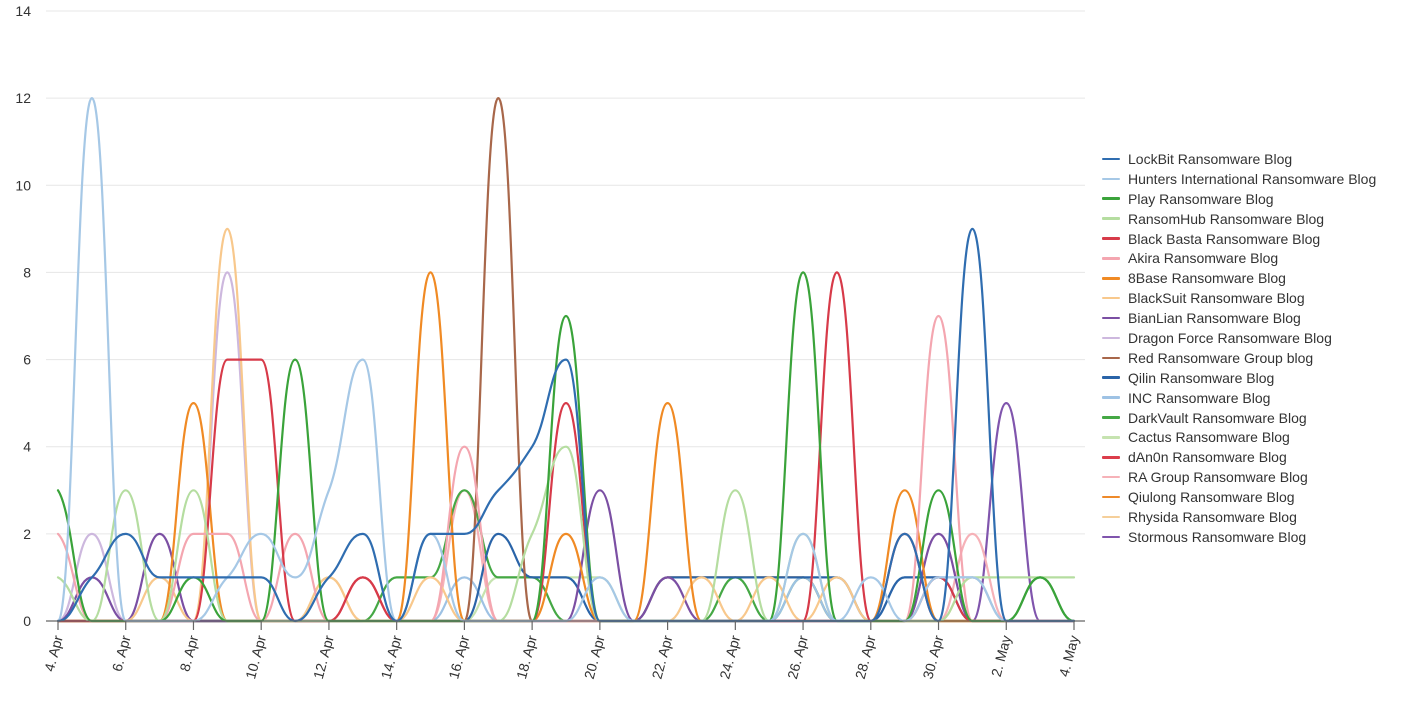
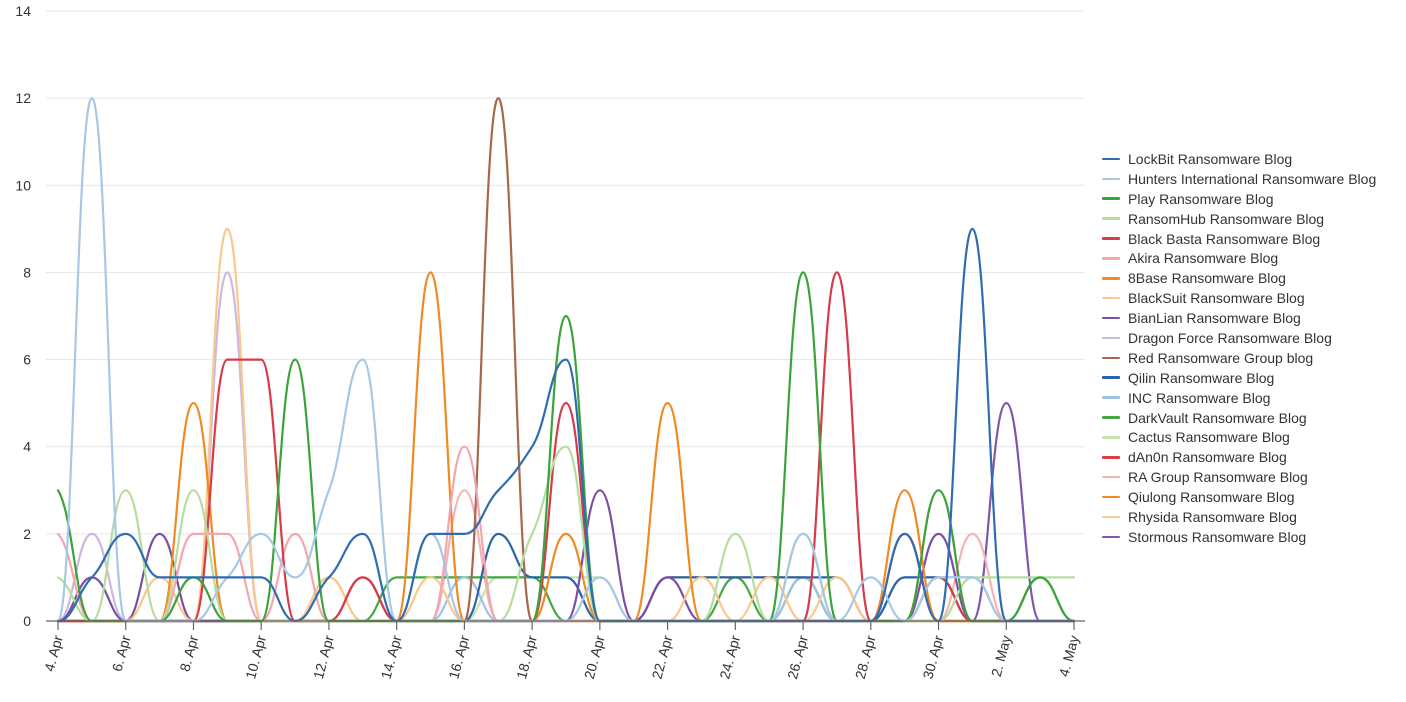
DarkVault Ransomware Blog/16. Apr: 3 -> 1
RansomHub Ransomware Blog/24. Apr: 3 -> 2
Akira Ransomware Blog/30. Apr: 7 -> 3
